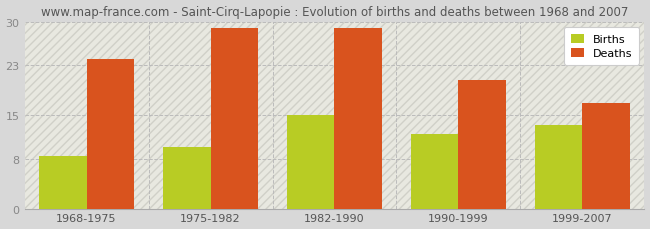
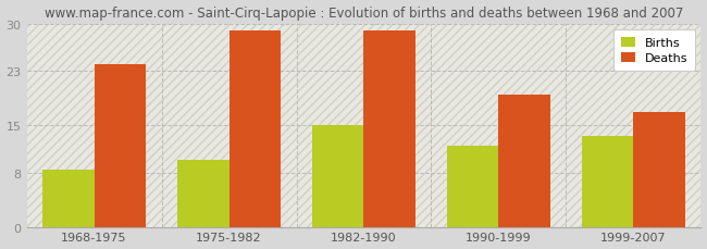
Deaths/1990-1999: 20.6 -> 19.5
